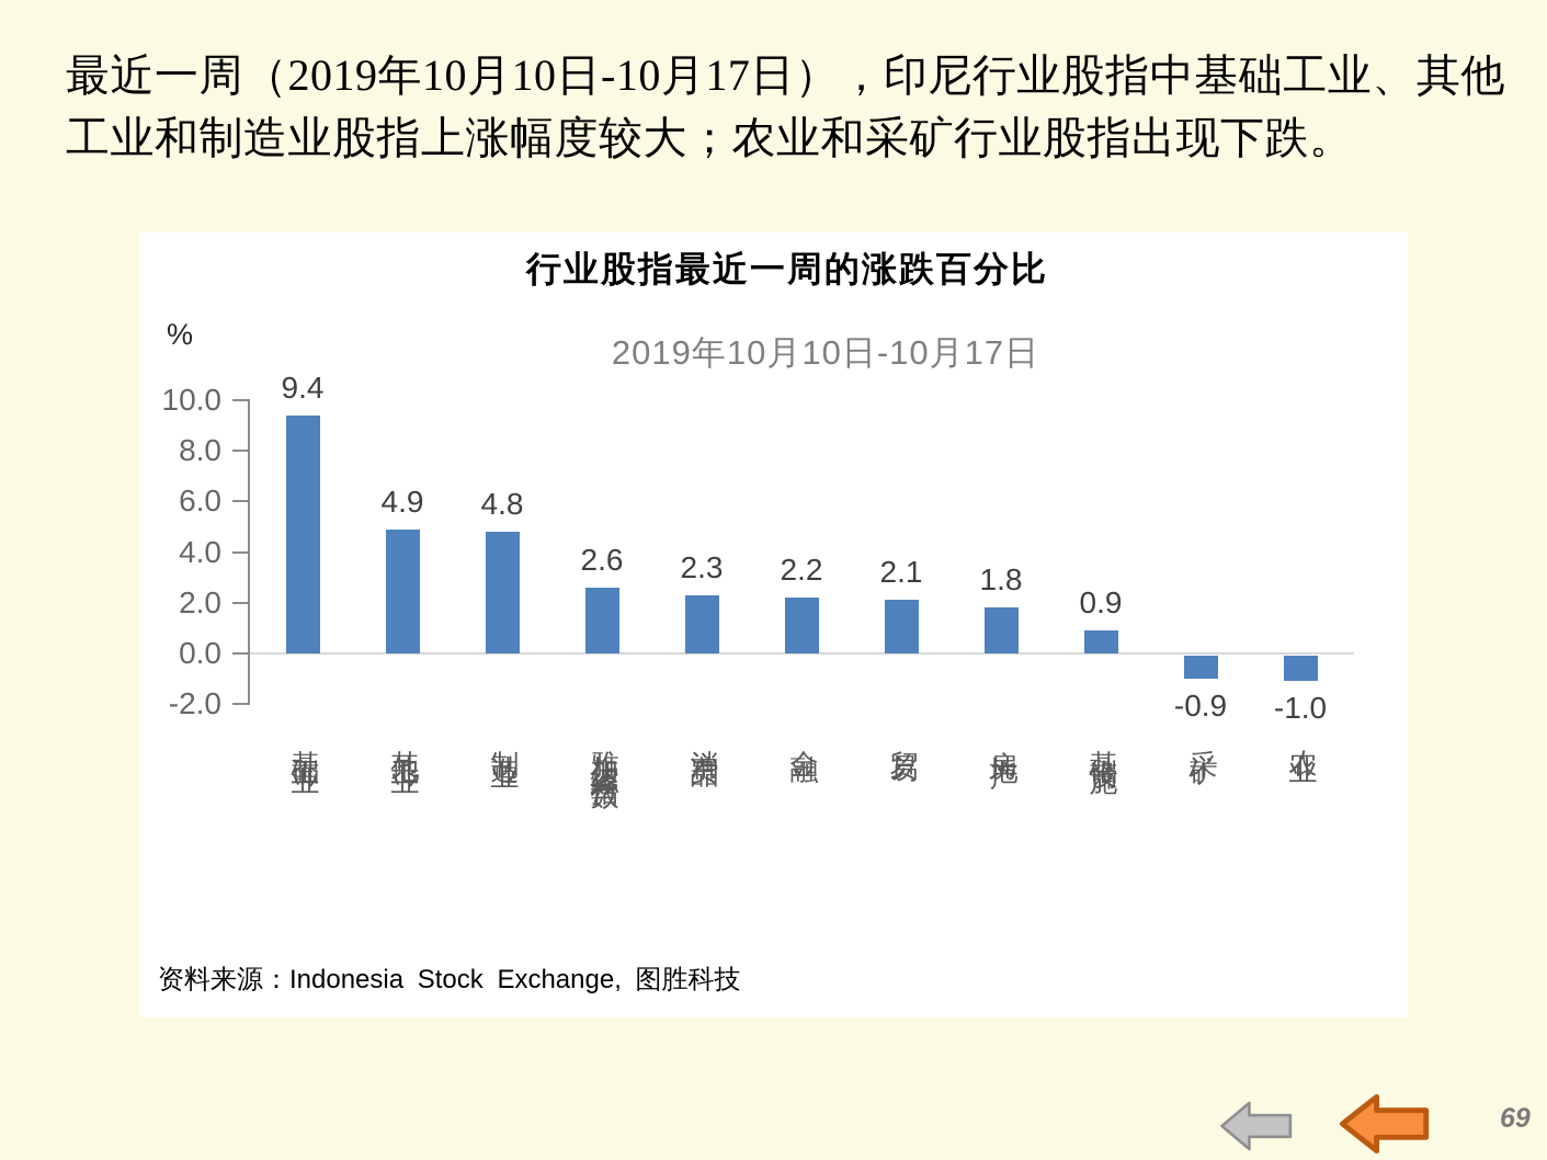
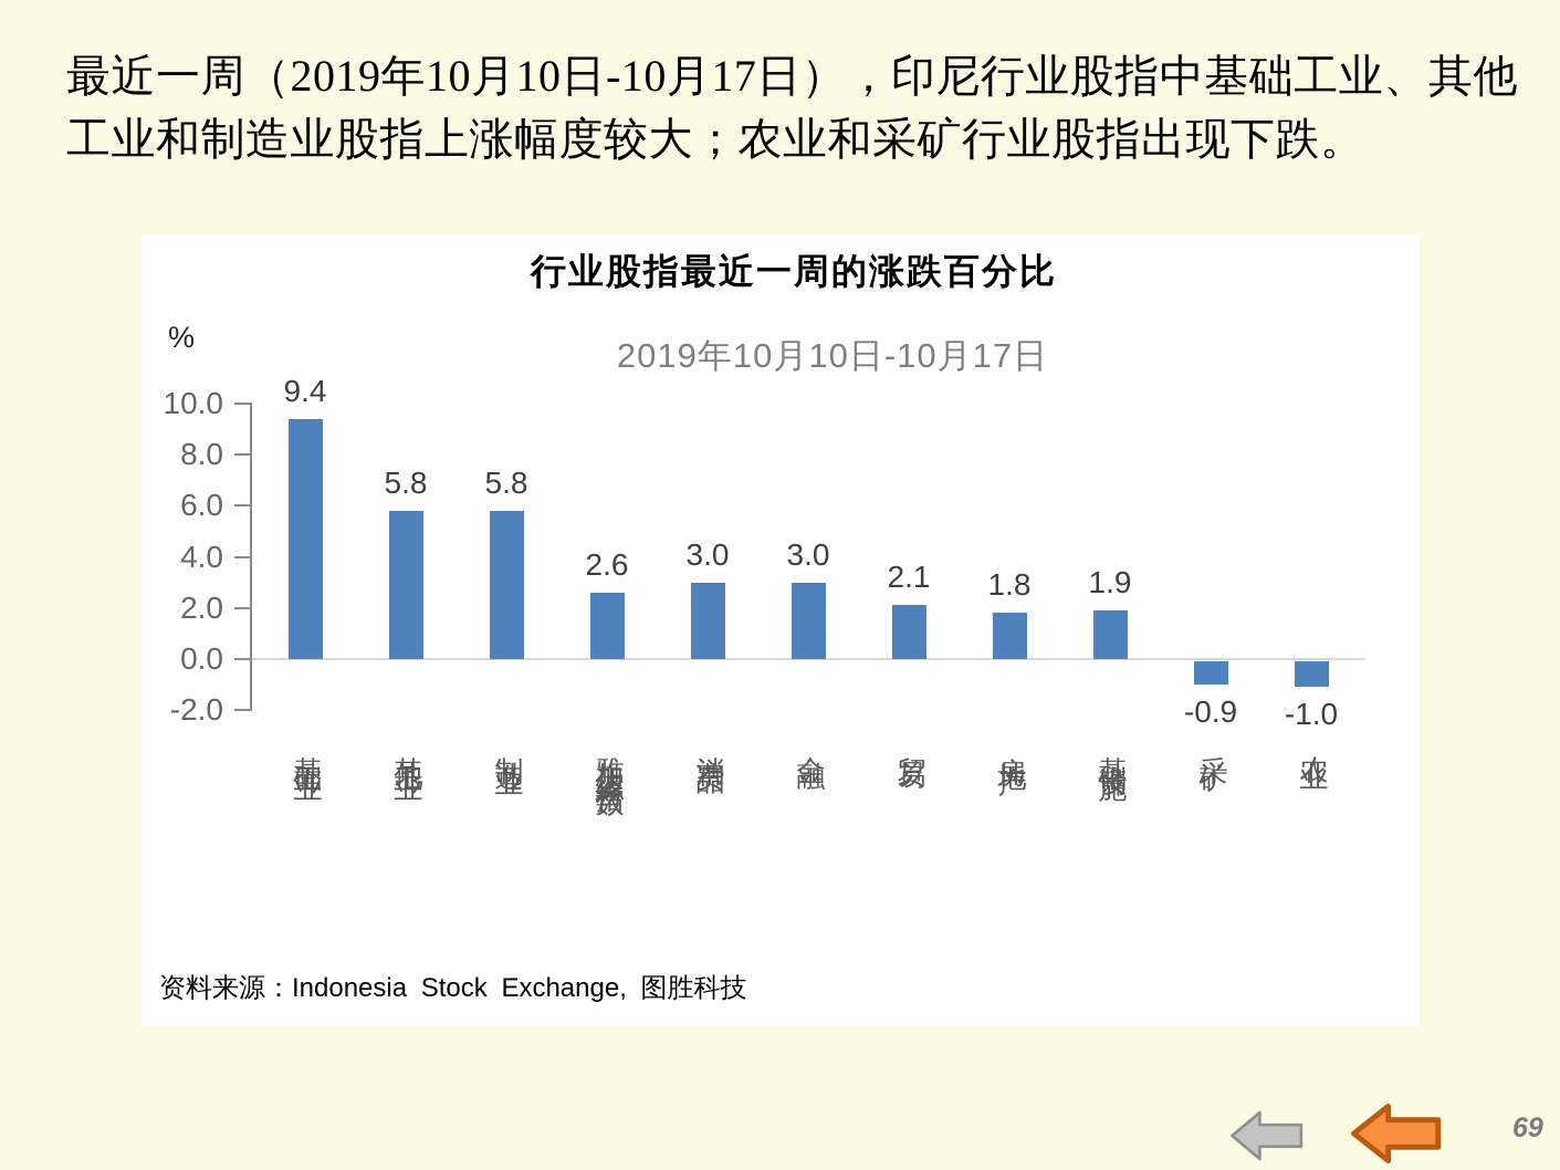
其他工业: 4.9 -> 5.8
制造业: 4.8 -> 5.8
消费品: 2.3 -> 3.0
金融: 2.2 -> 3.0
基础设施: 0.9 -> 1.9
